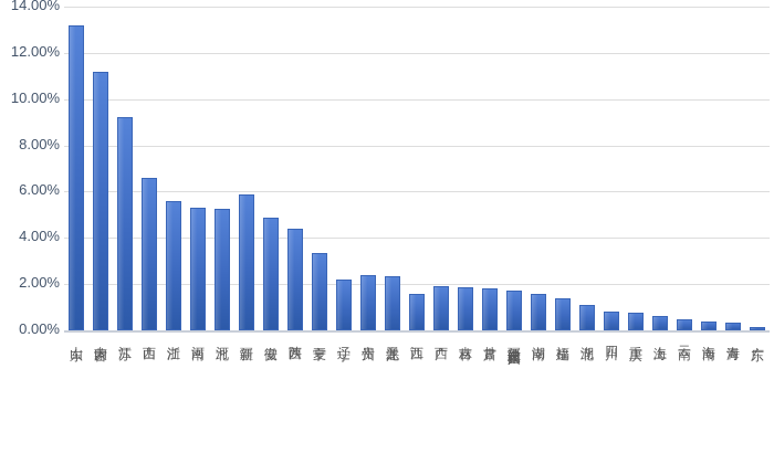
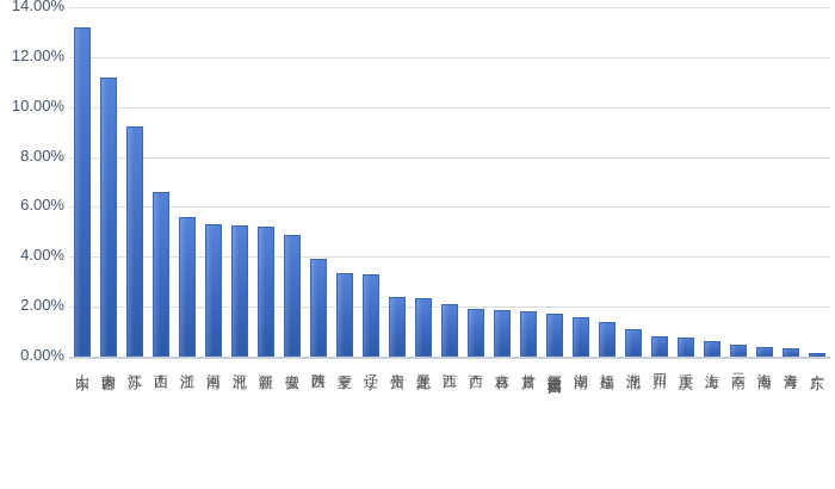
新疆: 5.9% -> 5.2%
陕西: 4.4% -> 3.9%
辽宁: 2.2% -> 3.3%
江西: 1.6% -> 2.1%
